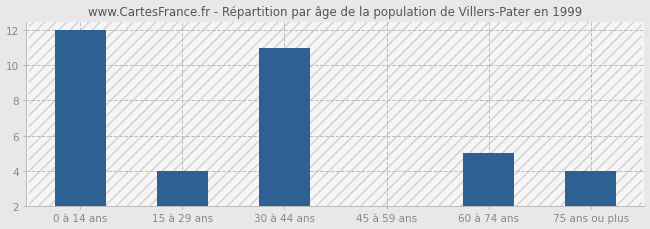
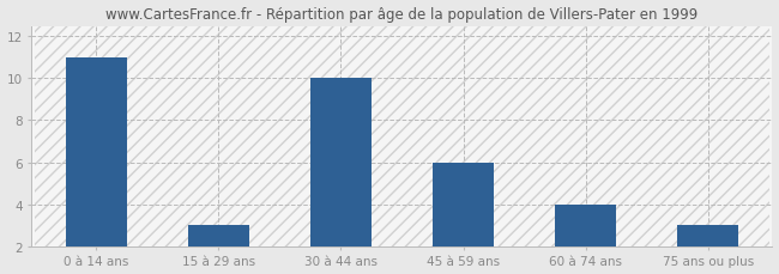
0 à 14 ans: 12 -> 11
15 à 29 ans: 4 -> 3
30 à 44 ans: 11 -> 10
45 à 59 ans: 2 -> 6
60 à 74 ans: 5 -> 4
75 ans ou plus: 4 -> 3
